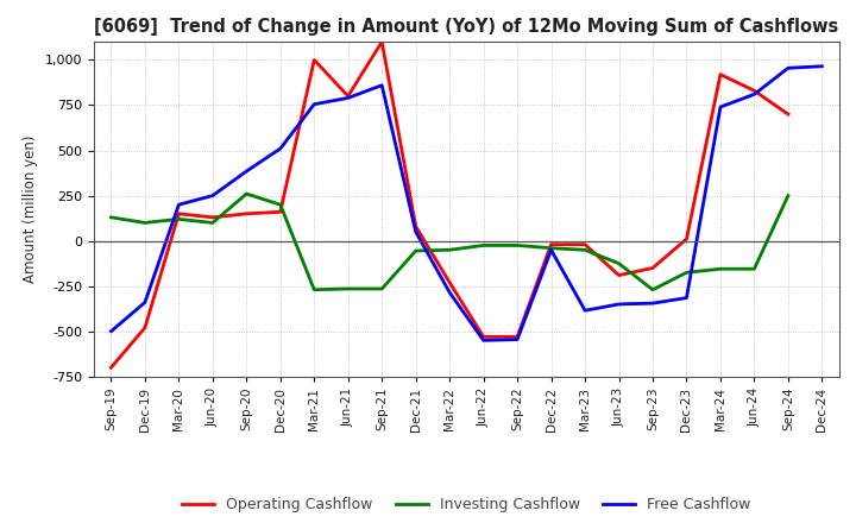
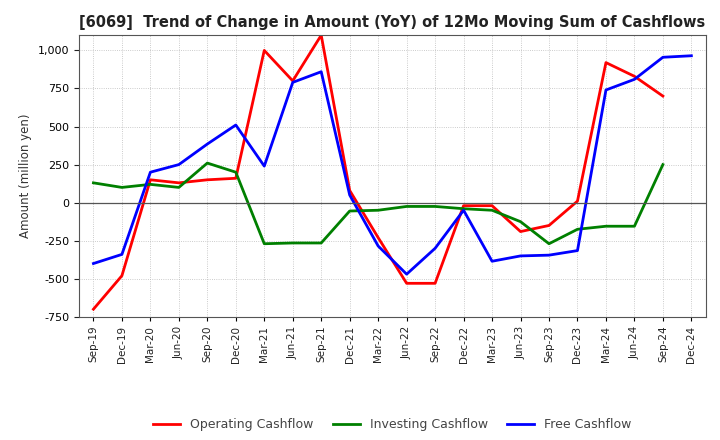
Free Cashflow/Sep-19: -500 -> -400
Free Cashflow/Mar-21: 760 -> 240
Free Cashflow/Jun-22: -550 -> -470
Free Cashflow/Sep-22: -540 -> -300
